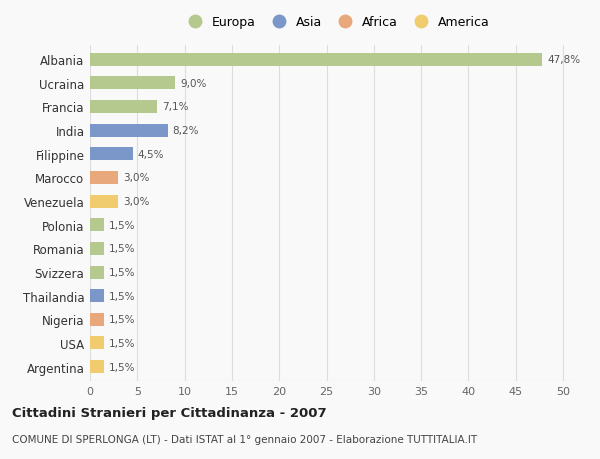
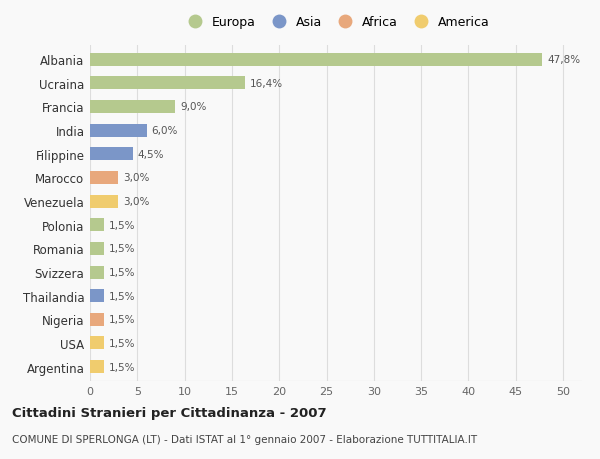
Ucraina: 9,0% -> 16,4%
Francia: 7,1% -> 9,0%
India: 8,2% -> 6,0%
